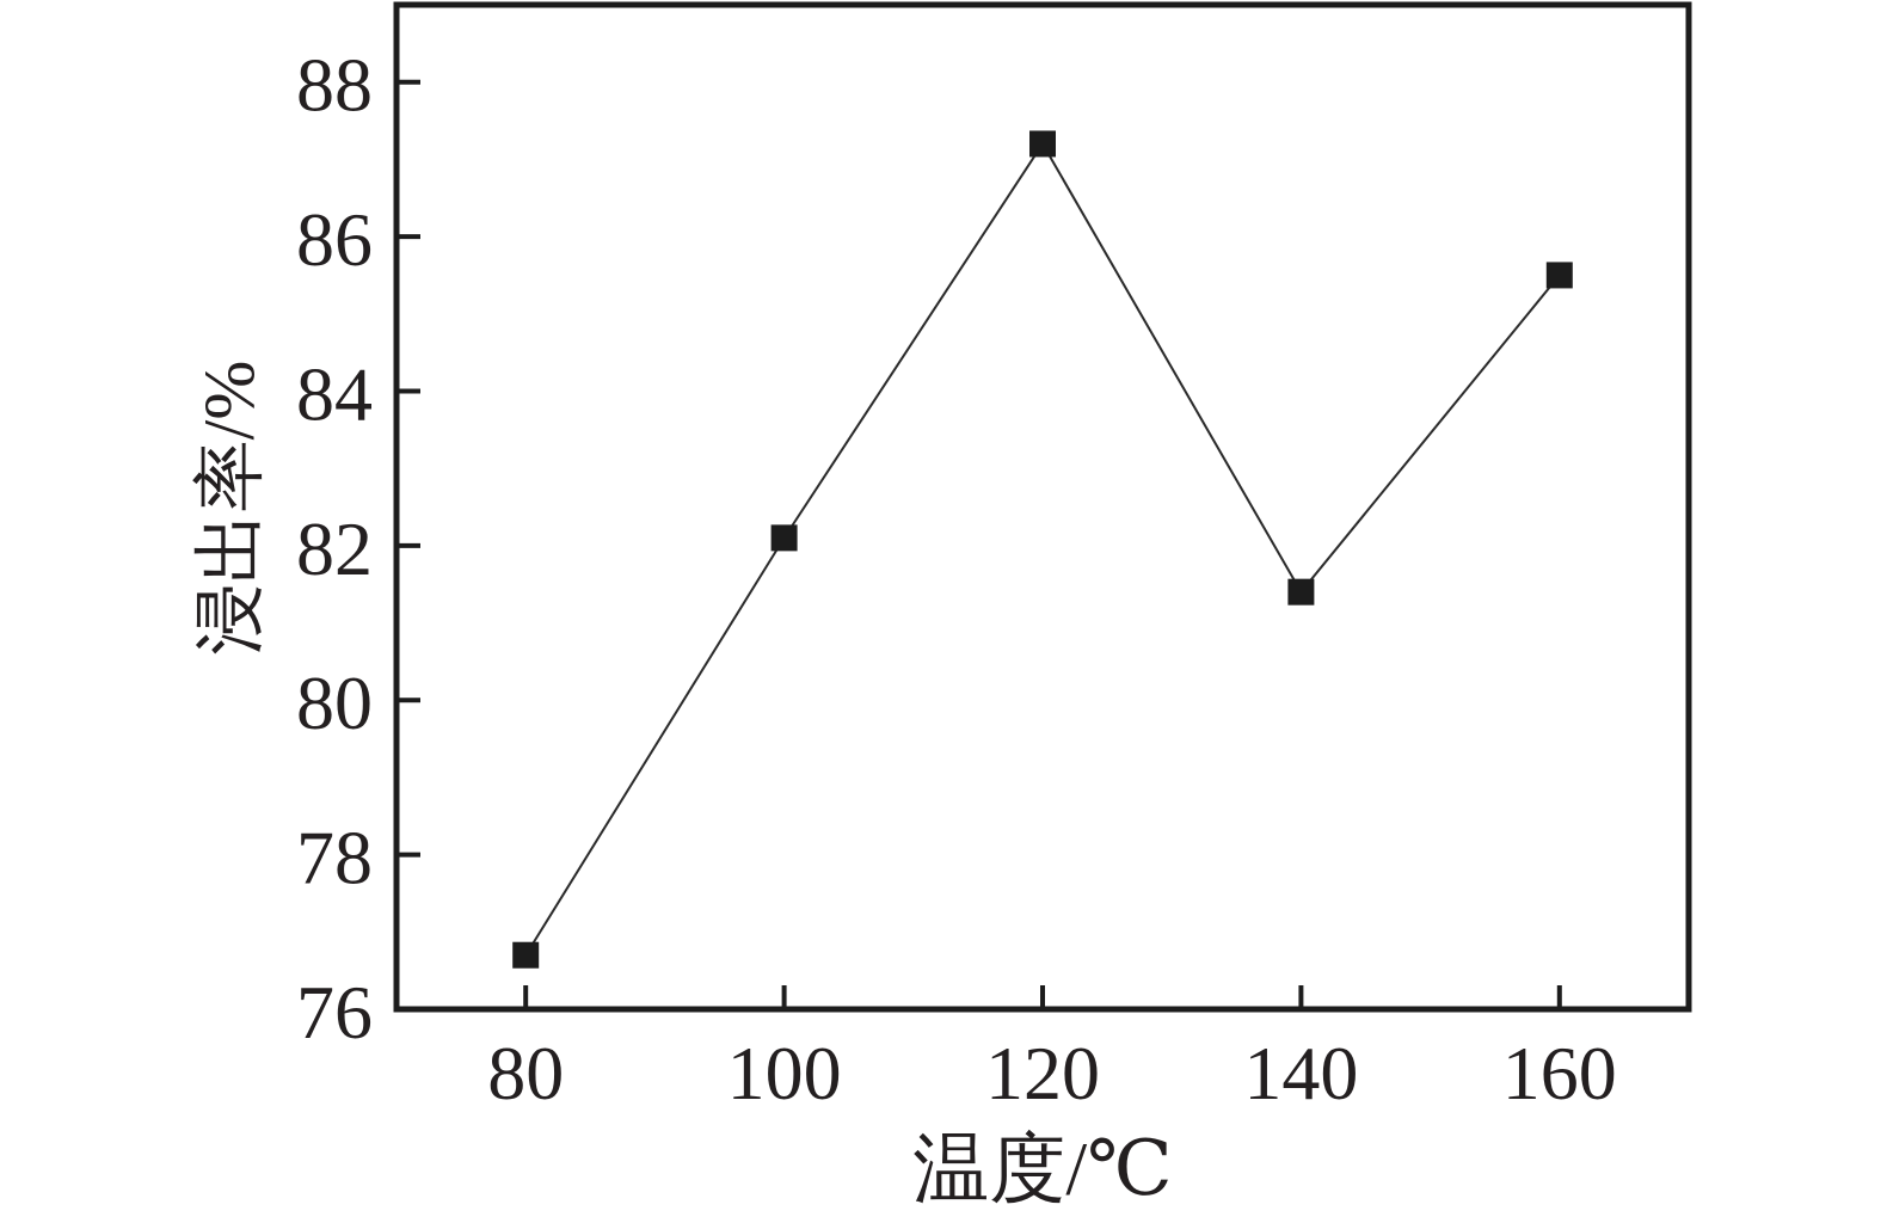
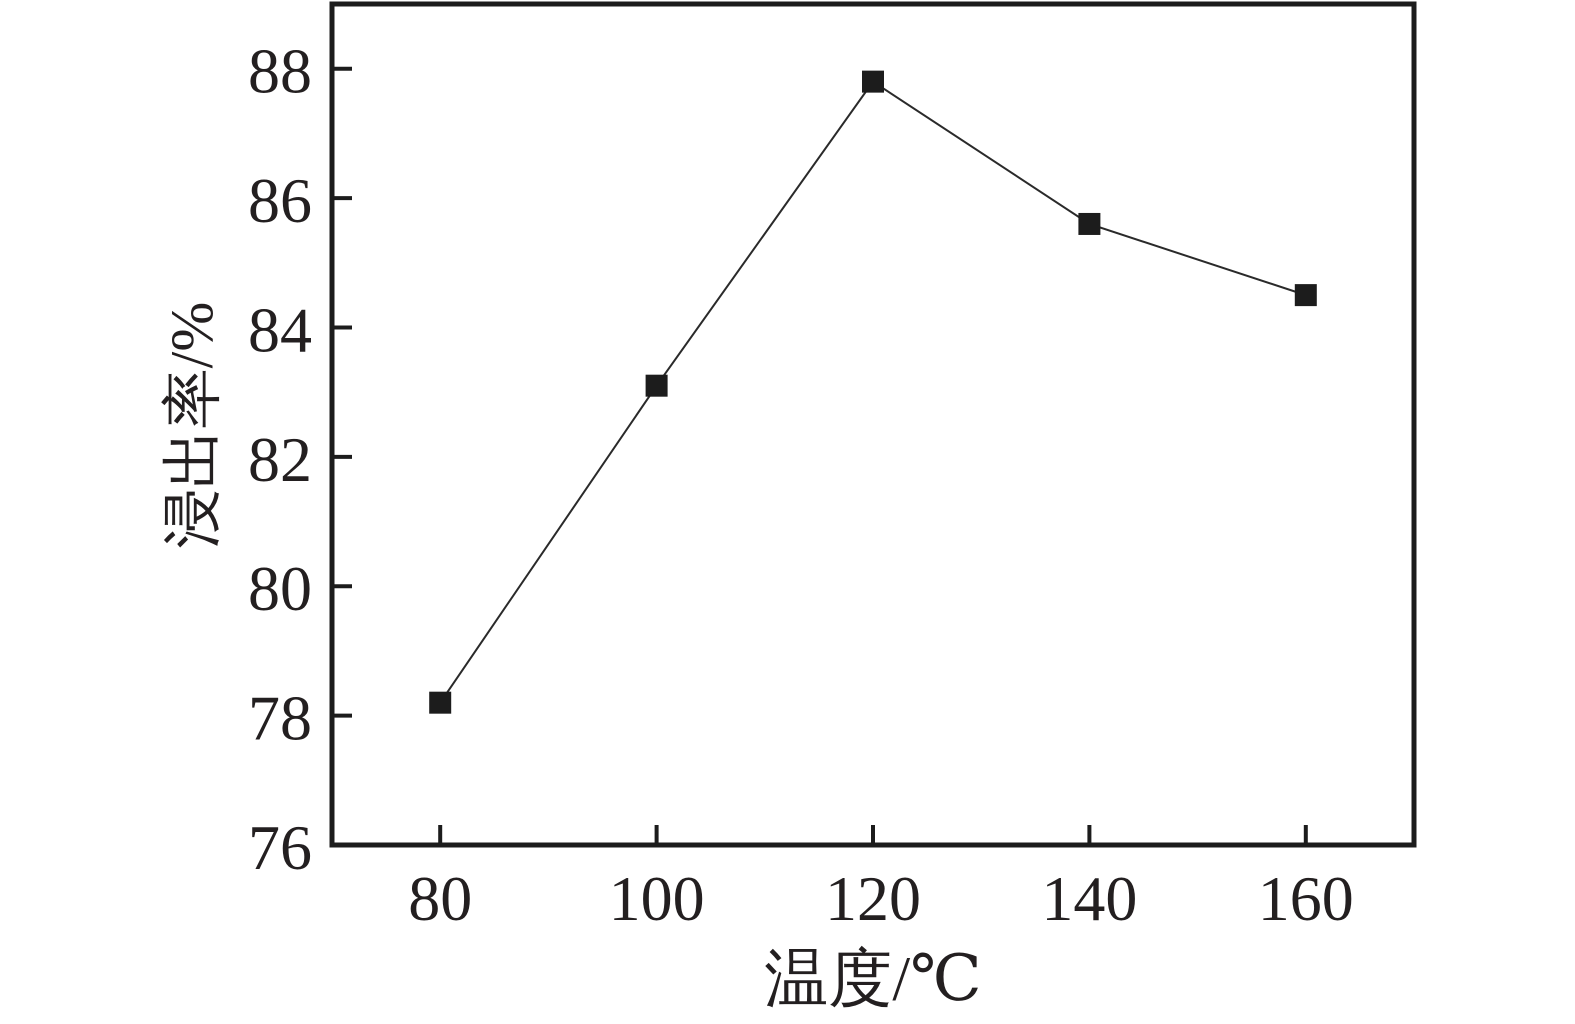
80: 76.7 -> 78.2
100: 82.1 -> 83.1
120: 87.2 -> 87.8
140: 81.4 -> 85.6
160: 85.5 -> 84.5
